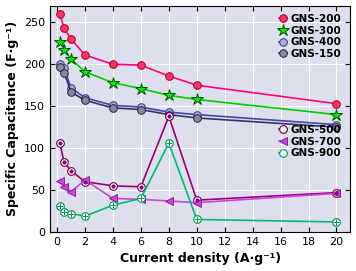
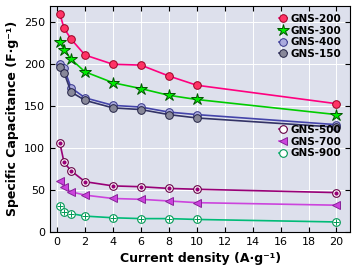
GNS-700/2: 62 -> 44
GNS-900/4: 32 -> 17
GNS-900/6: 40 -> 16
GNS-500/8: 138 -> 52
GNS-900/8: 106 -> 16
GNS-500/10: 38 -> 51
GNS-700/20: 46 -> 32
